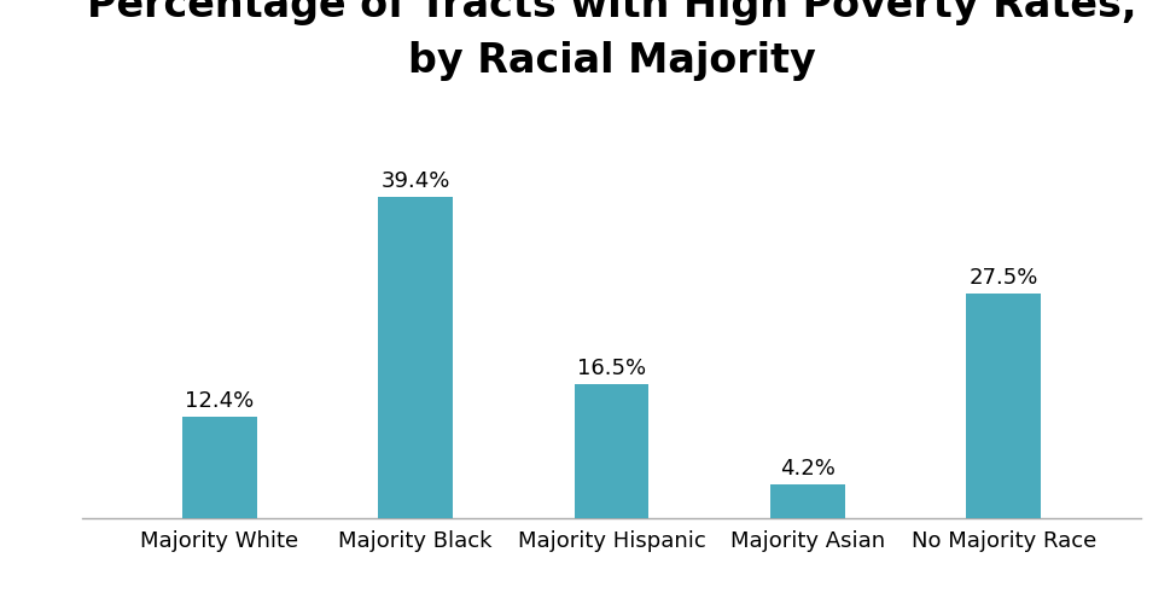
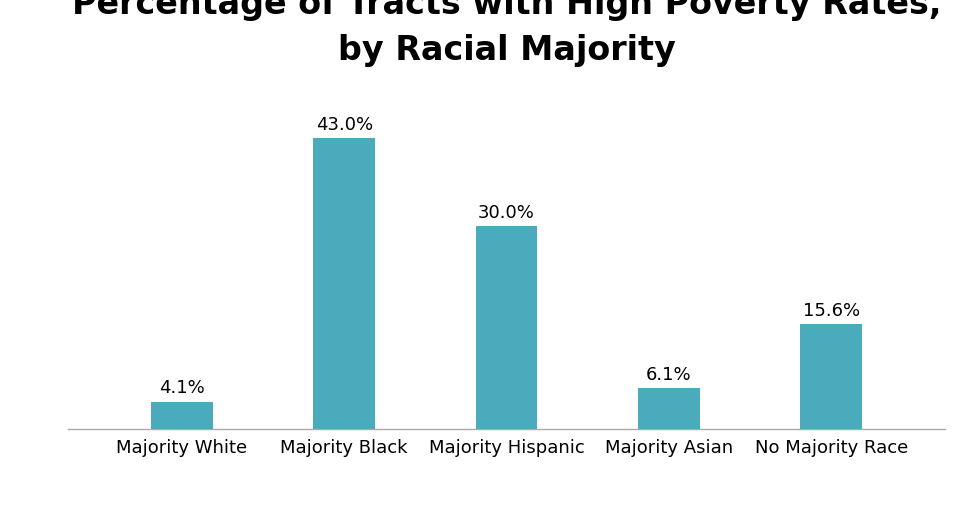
Majority White: 12.4% -> 4.1%
Majority Black: 39.4% -> 43.0%
Majority Hispanic: 16.5% -> 30.0%
Majority Asian: 4.2% -> 6.1%
No Majority Race: 27.5% -> 15.6%
